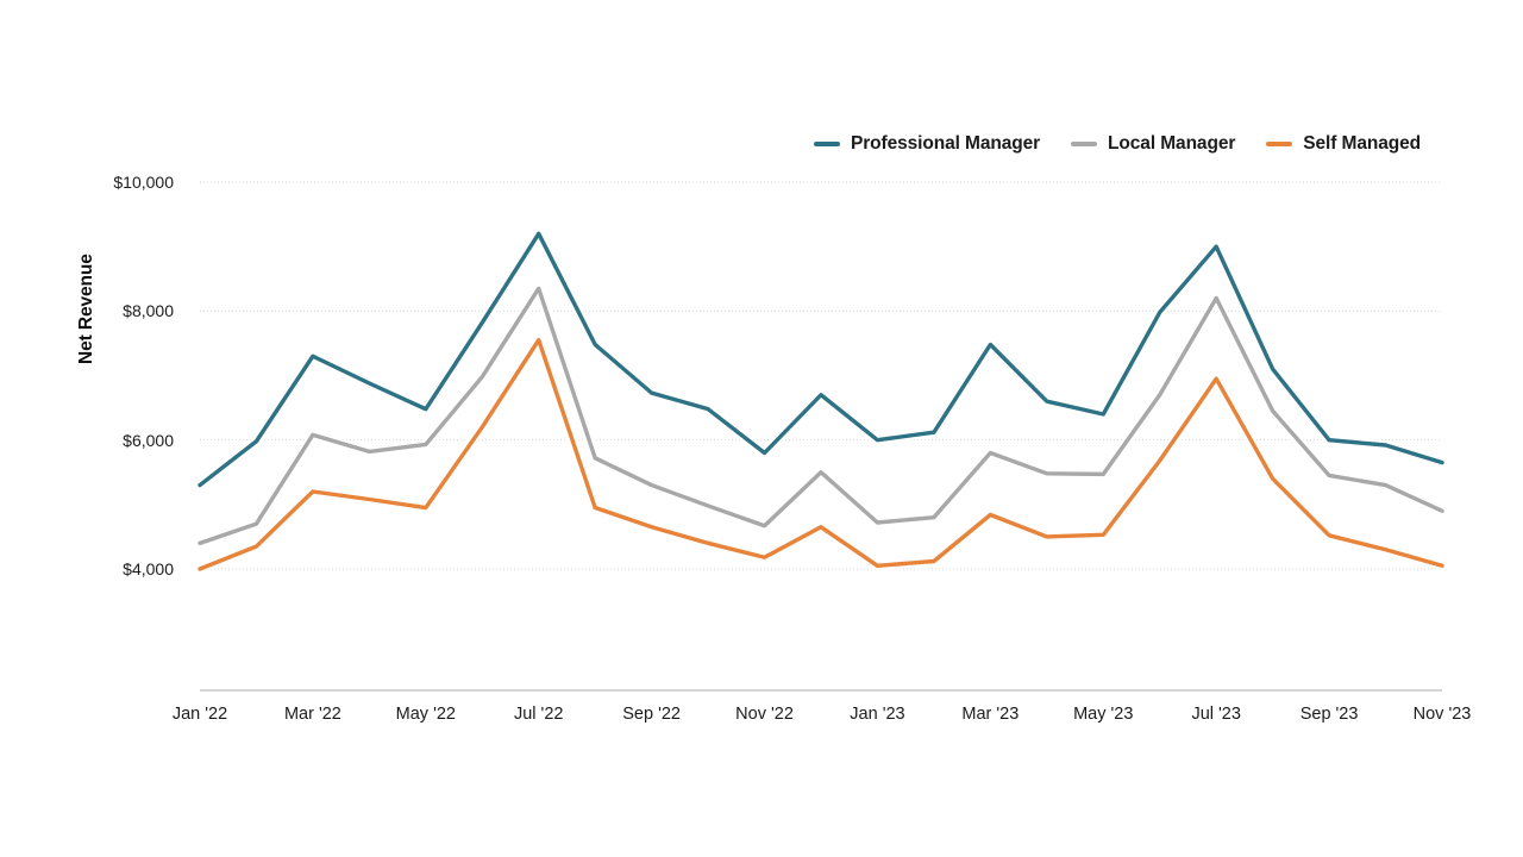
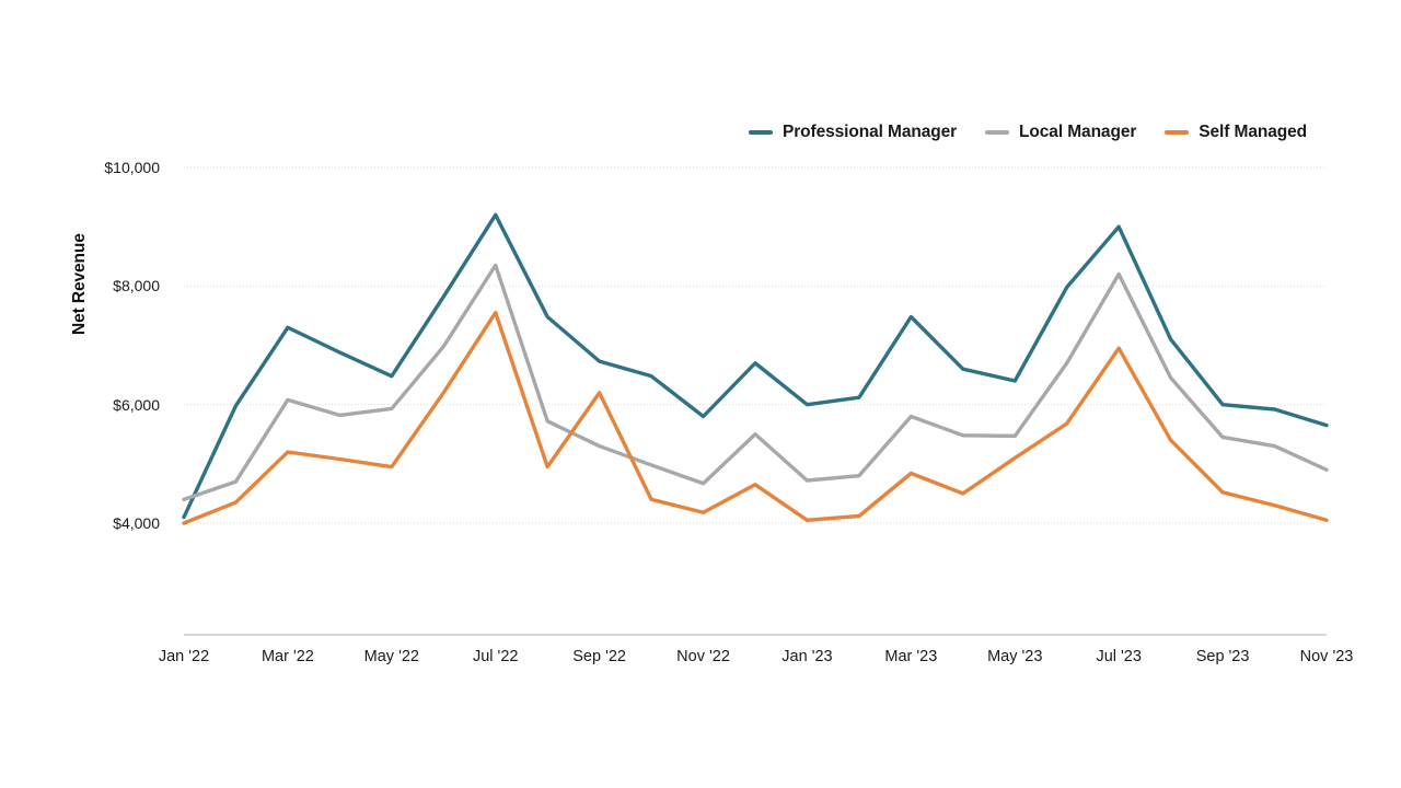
Professional Manager/Jan '22: $5300 -> $4100
Self Managed/Sep '22: $4600 -> $6200
Self Managed/May '23: $4500 -> $5100
